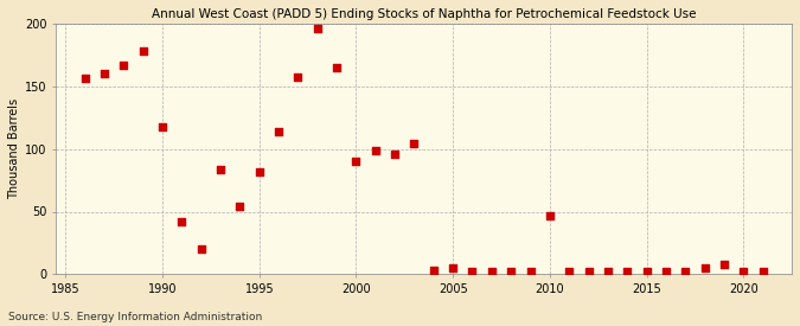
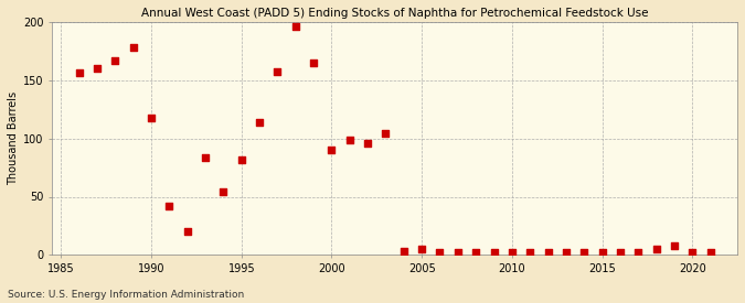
2010: 47 -> 2
